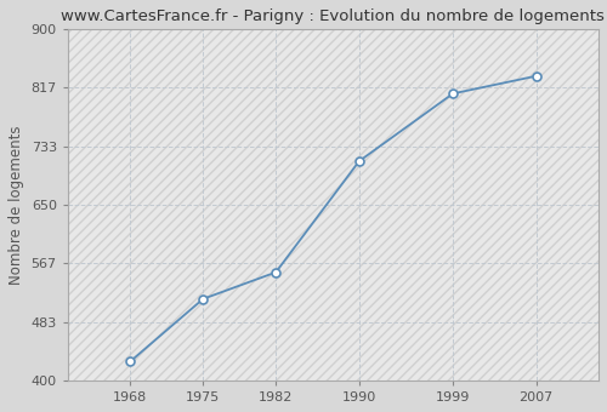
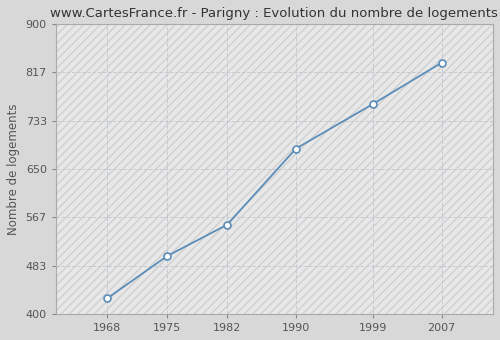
1975: 516 -> 500
1990: 712 -> 685
1999: 808 -> 762
